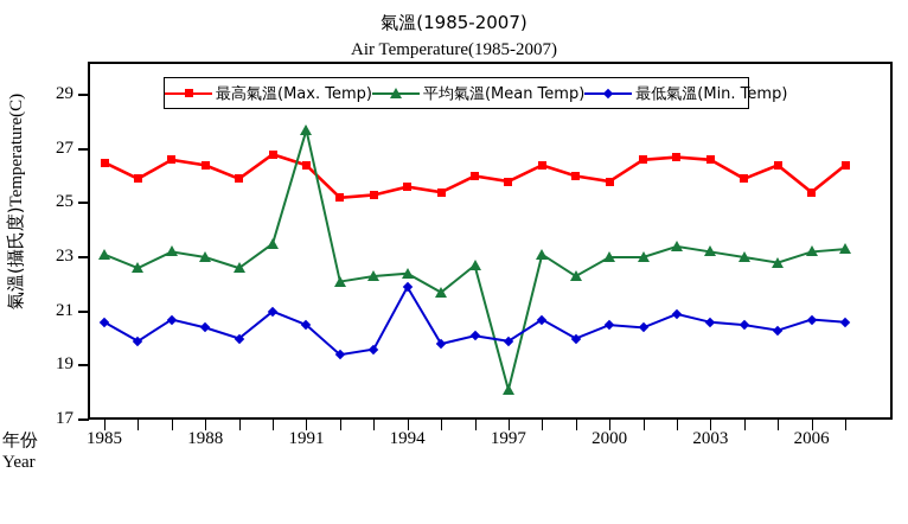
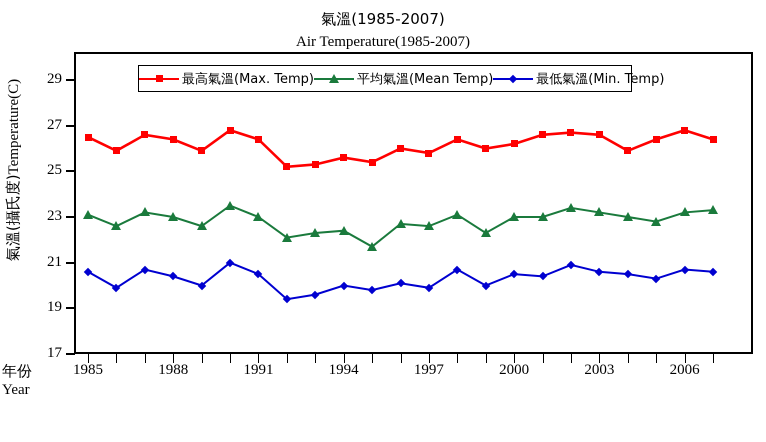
平均氣溫(Mean Temp)/1991: 27.7 -> 23.0
最低氣溫(Min. Temp)/1994: 21.9 -> 20.0
平均氣溫(Mean Temp)/1997: 18.1 -> 22.6
最高氣溫(Max. Temp)/2000: 25.8 -> 26.2
最高氣溫(Max. Temp)/2006: 25.4 -> 26.8
